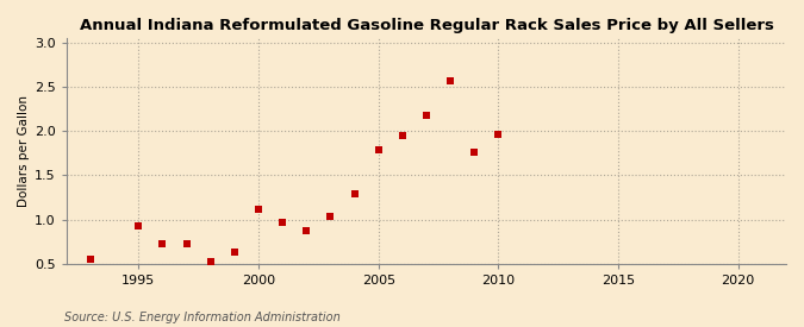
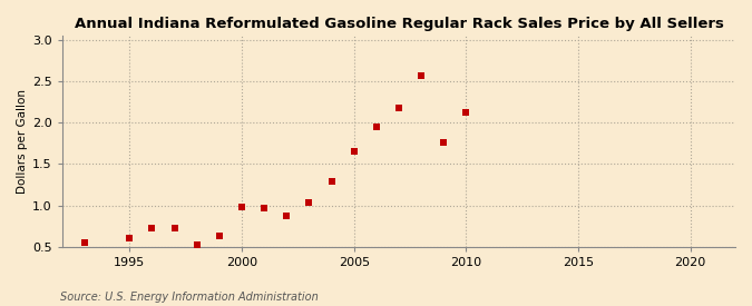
1995: 0.92 -> 0.61
2000: 1.12 -> 0.98
2005: 1.78 -> 1.65
2010: 1.96 -> 2.12
